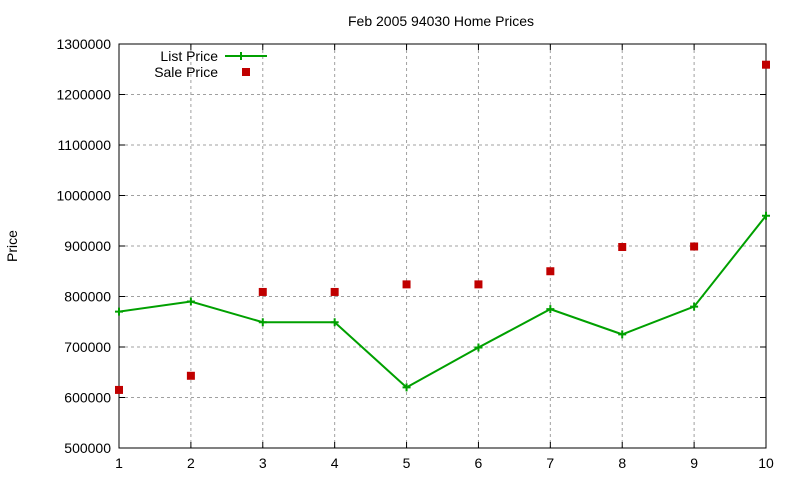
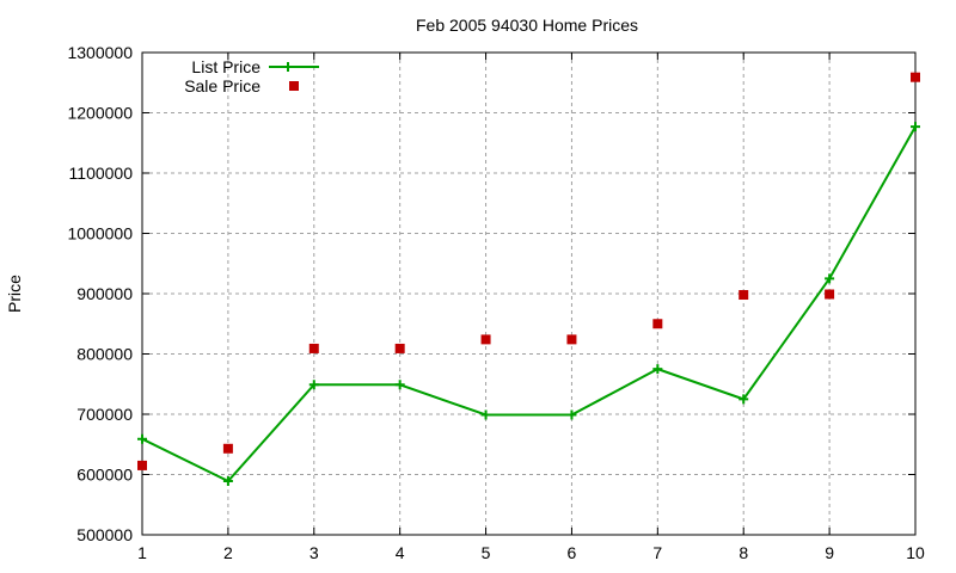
List Price/1: 770000 -> 660000
List Price/2: 790000 -> 590000
List Price/5: 620000 -> 700000
List Price/9: 780000 -> 920000
List Price/10: 960000 -> 1180000
